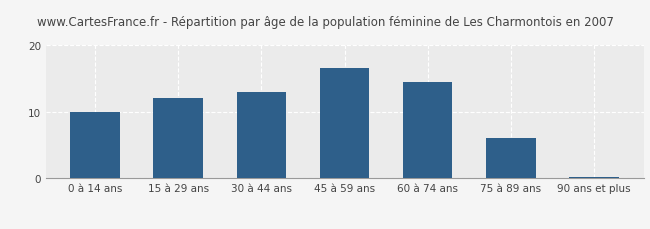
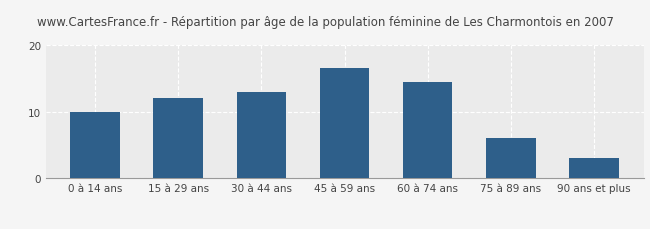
90 ans et plus: 0.2 -> 3.0
